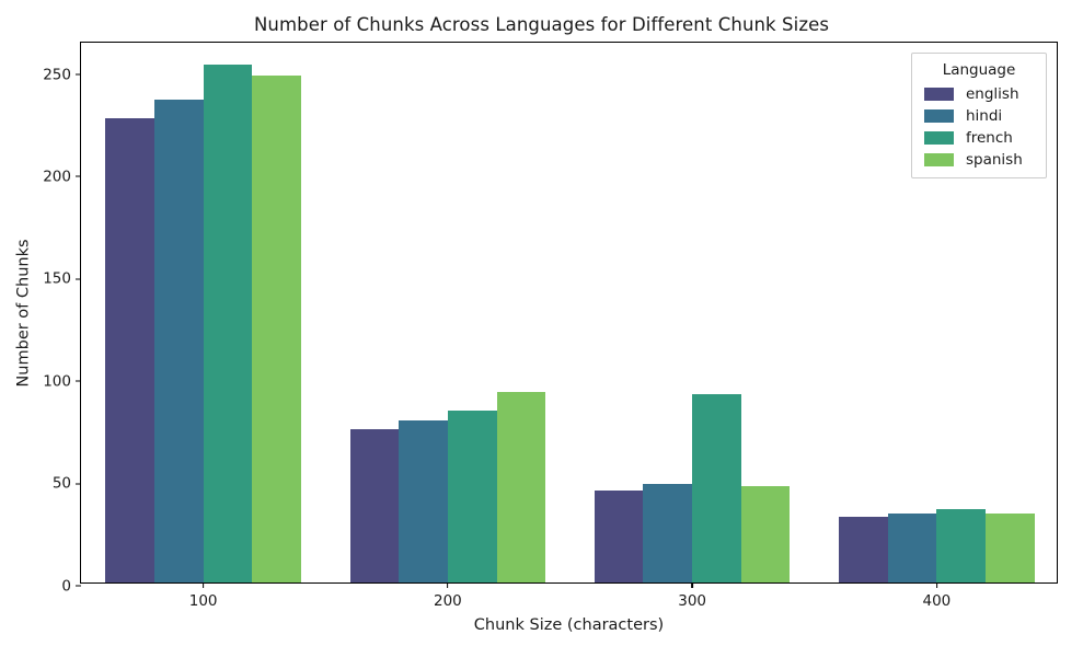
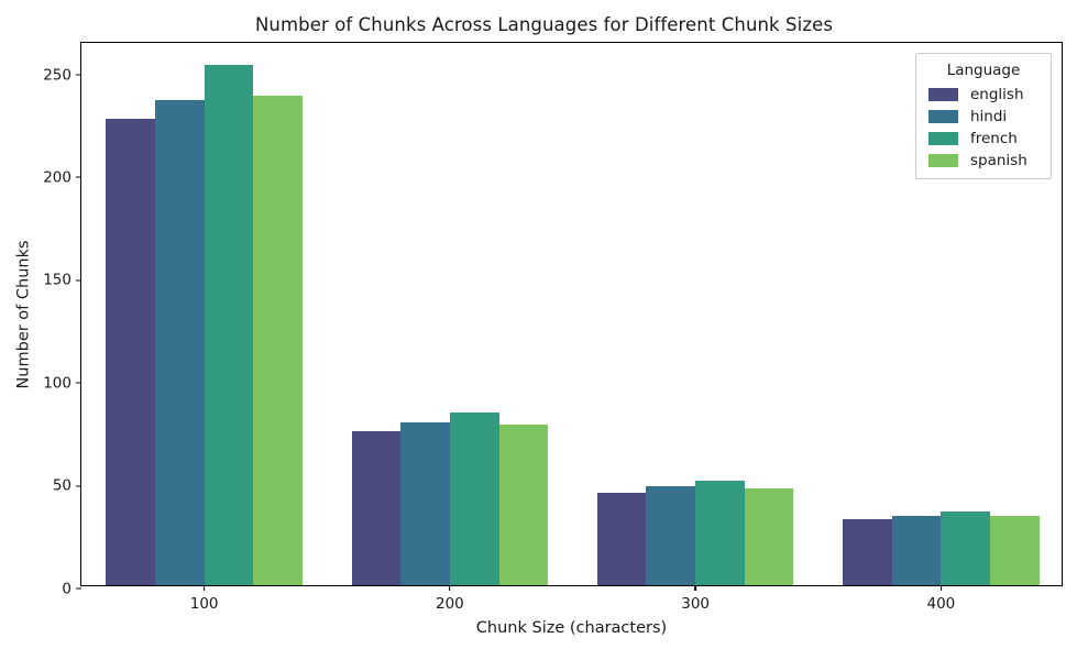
spanish/100: 248 -> 238
spanish/200: 93 -> 78
french/300: 92 -> 51
